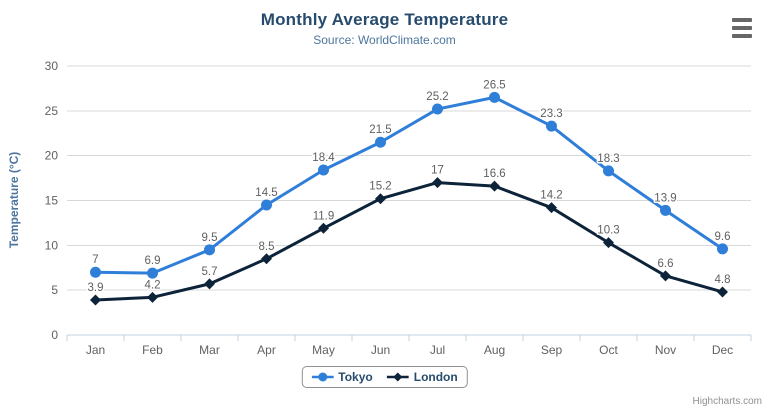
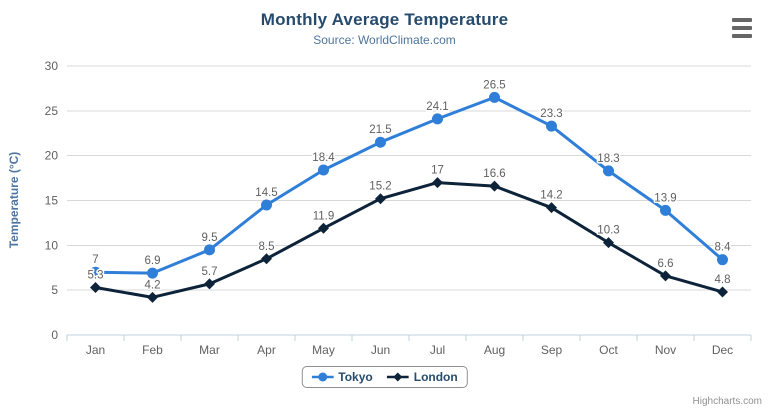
London/Jan: 3.9 -> 5.3
Tokyo/Jul: 25.2 -> 24.1
Tokyo/Dec: 9.6 -> 8.4
